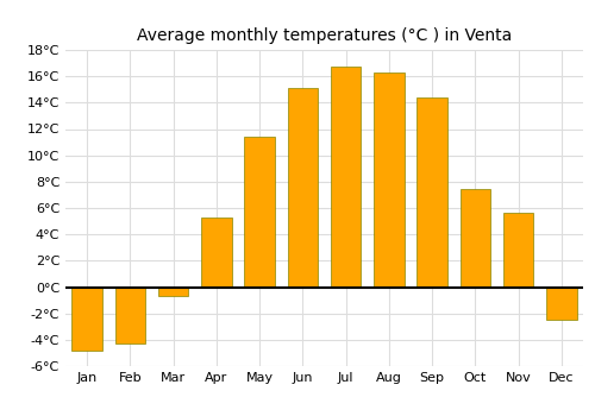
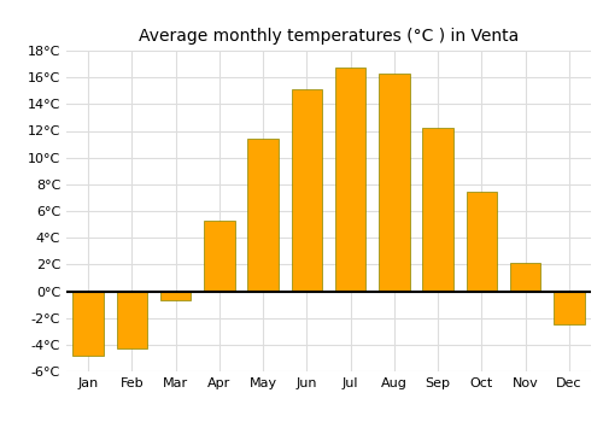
Sep: 14.4°C -> 12.2°C
Nov: 5.6°C -> 2.1°C
